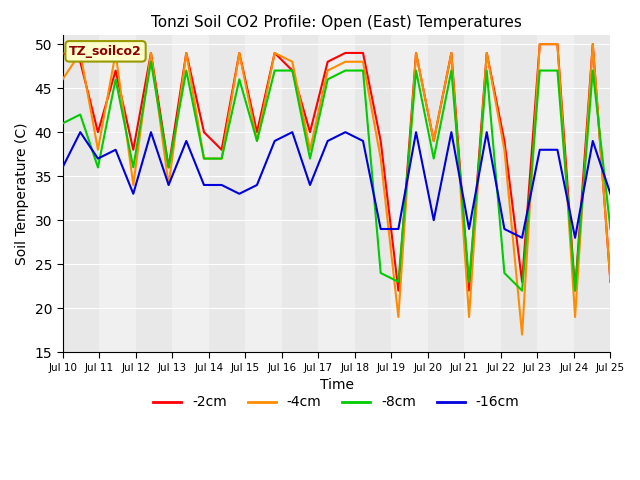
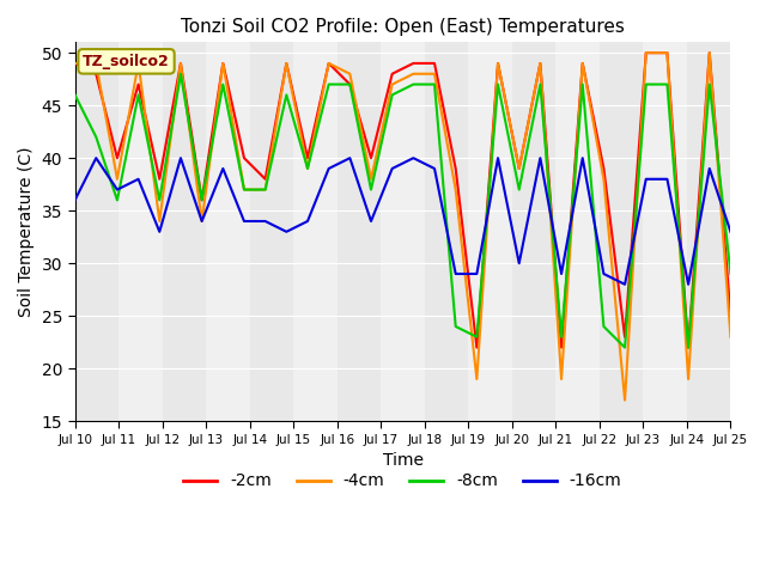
-4cm/Jul 10: 46 -> 49
-8cm/Jul 10: 41 -> 46
-2cm/Jul 25: 23 -> 25
